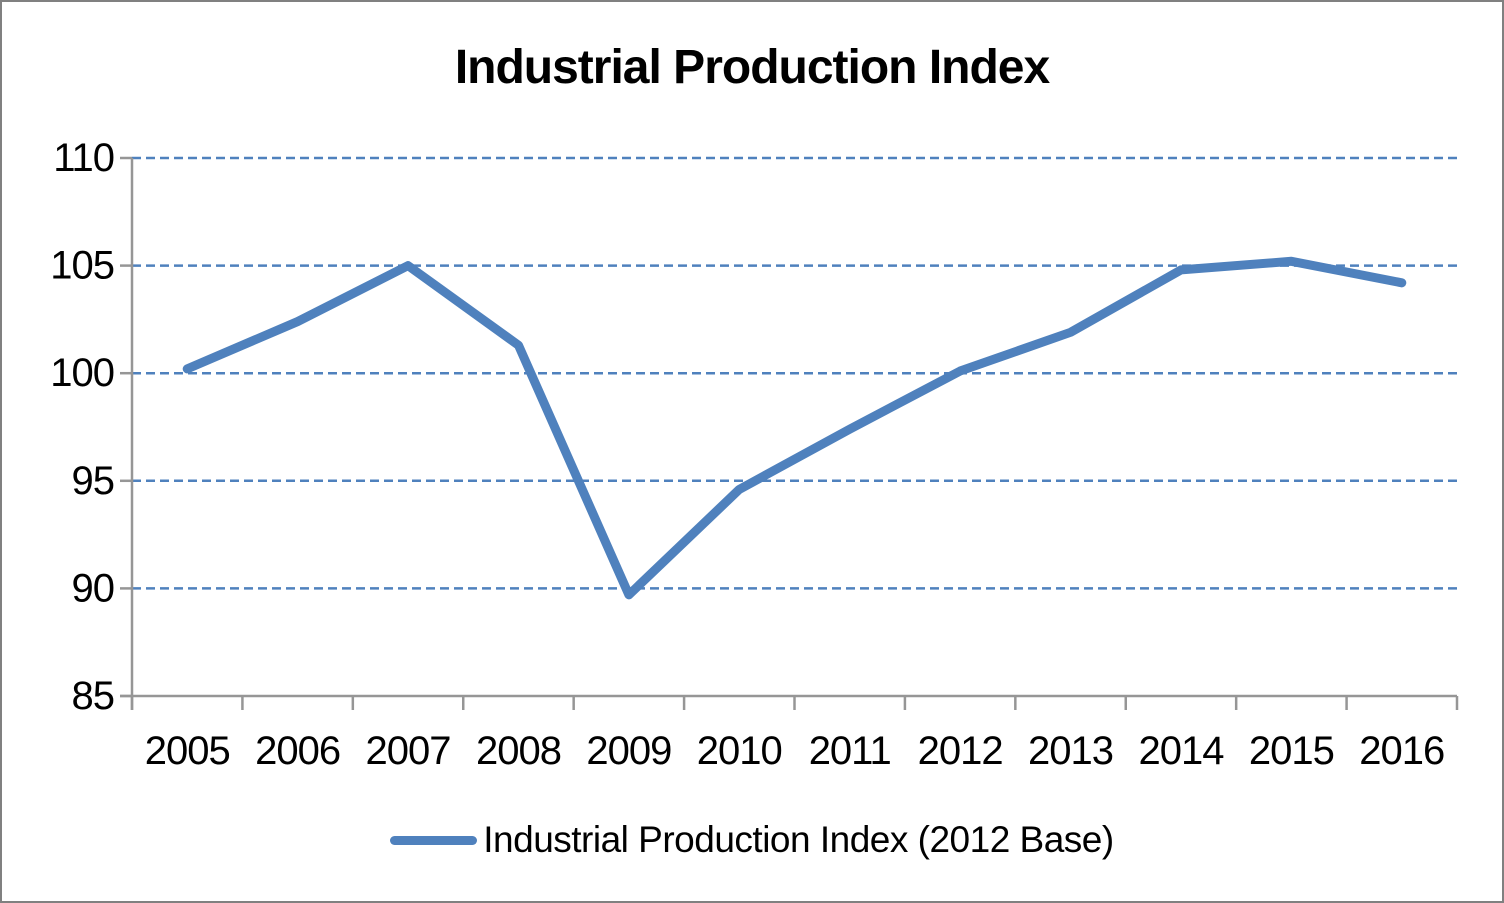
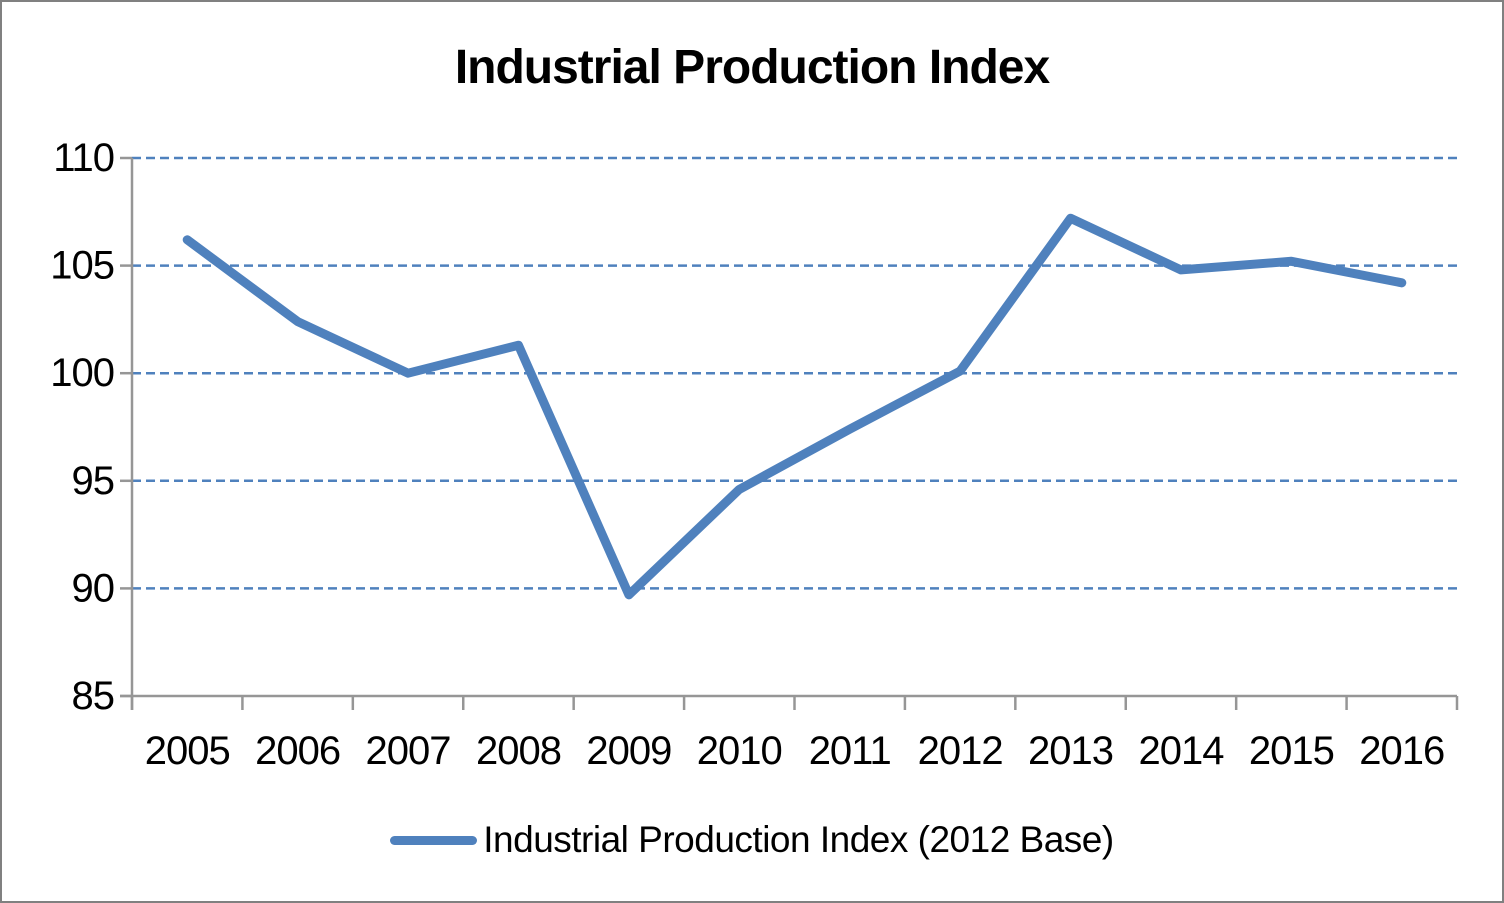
2005: 100.2 -> 106.2
2007: 105.0 -> 100.0
2013: 101.9 -> 107.2
